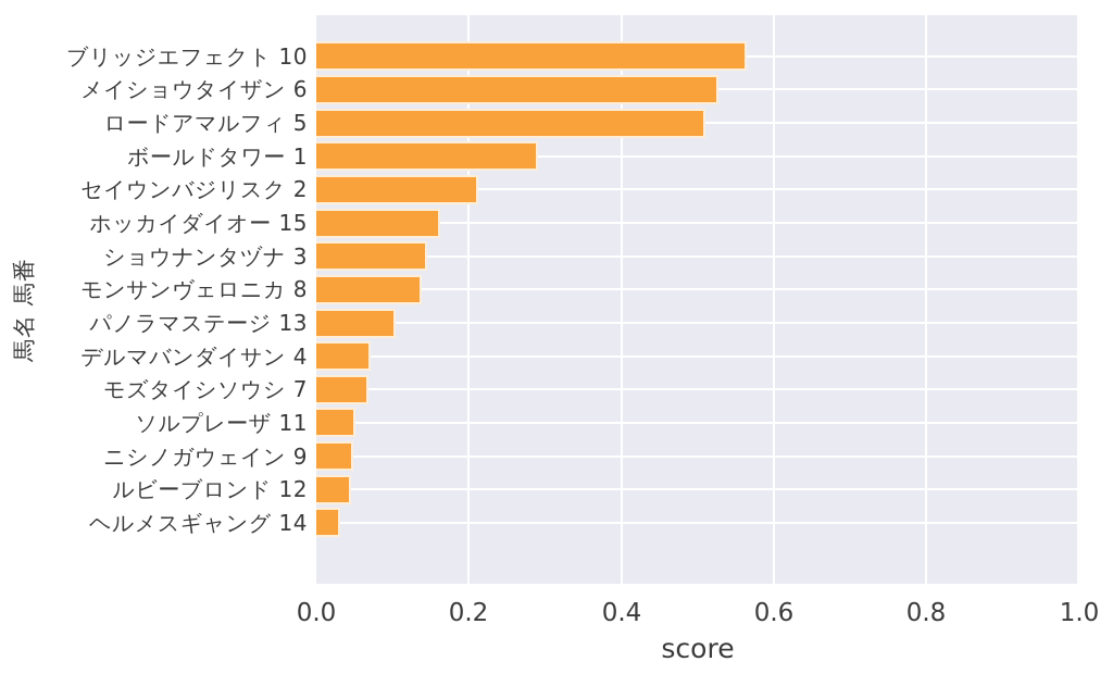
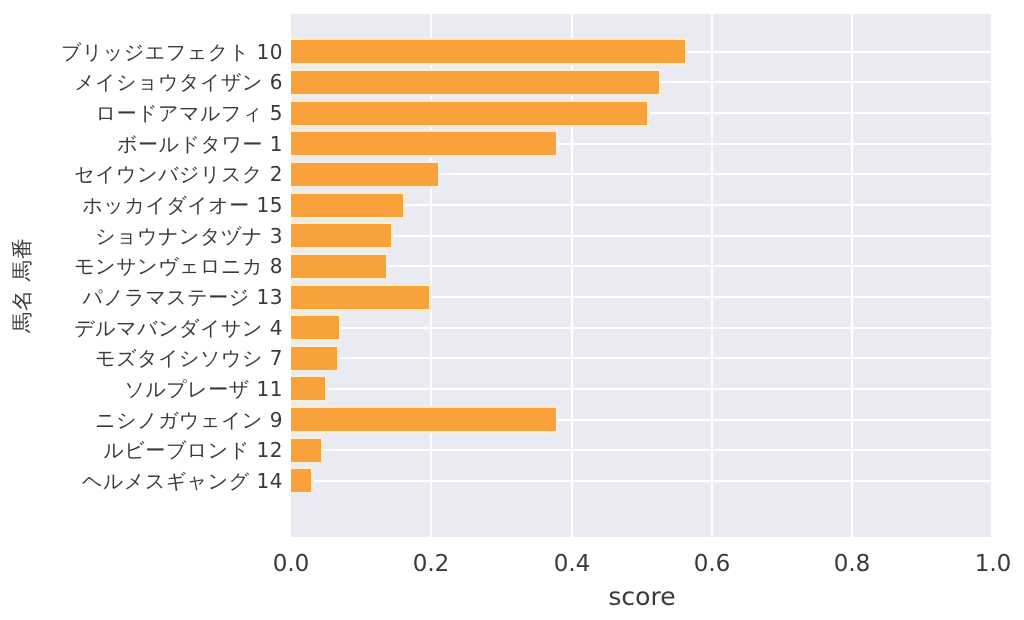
ボールドタワー 1: 0.29 -> 0.38
パノラマステージ 13: 0.10 -> 0.20
ニシノガウェイン 9: 0.05 -> 0.38
